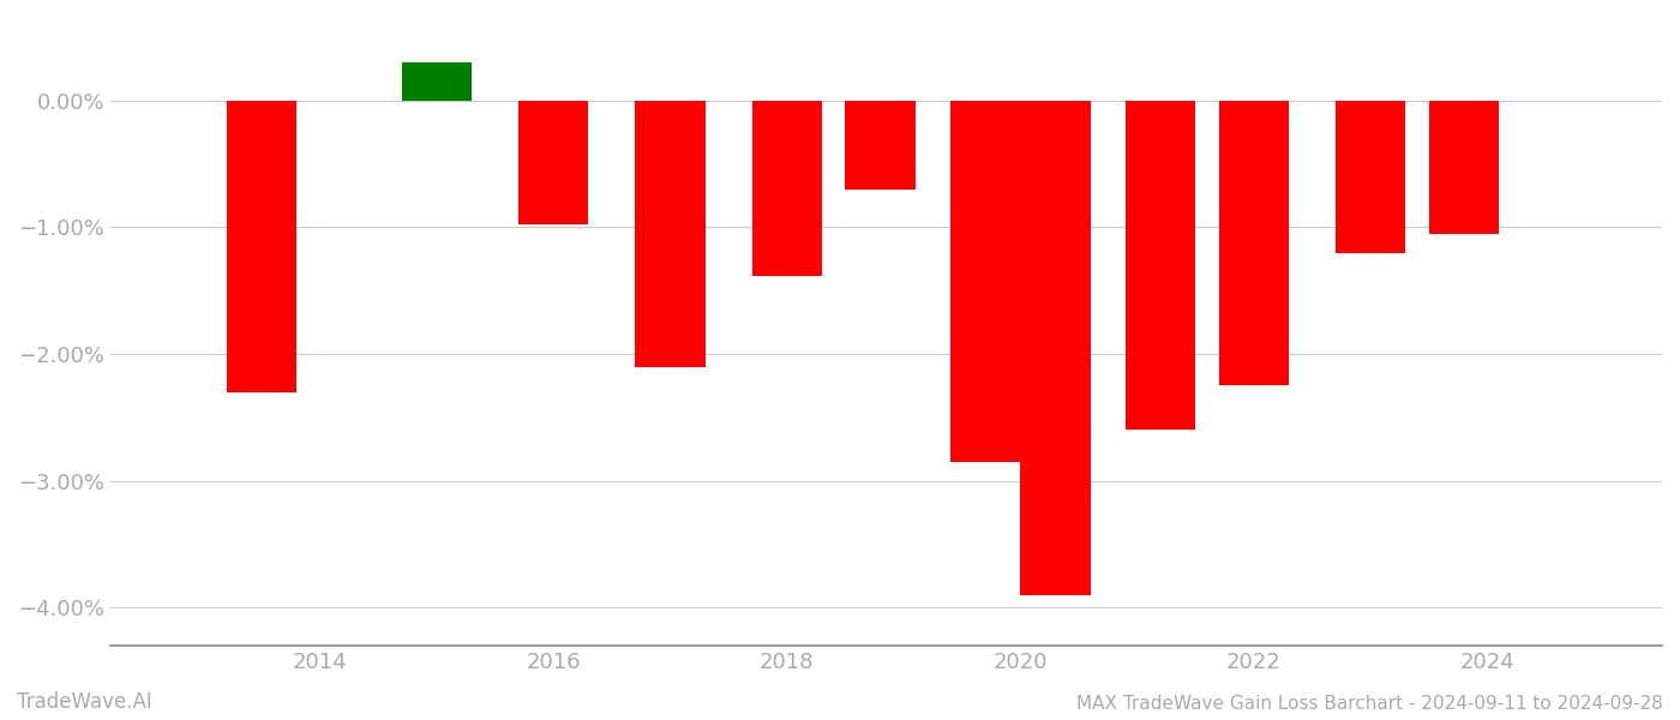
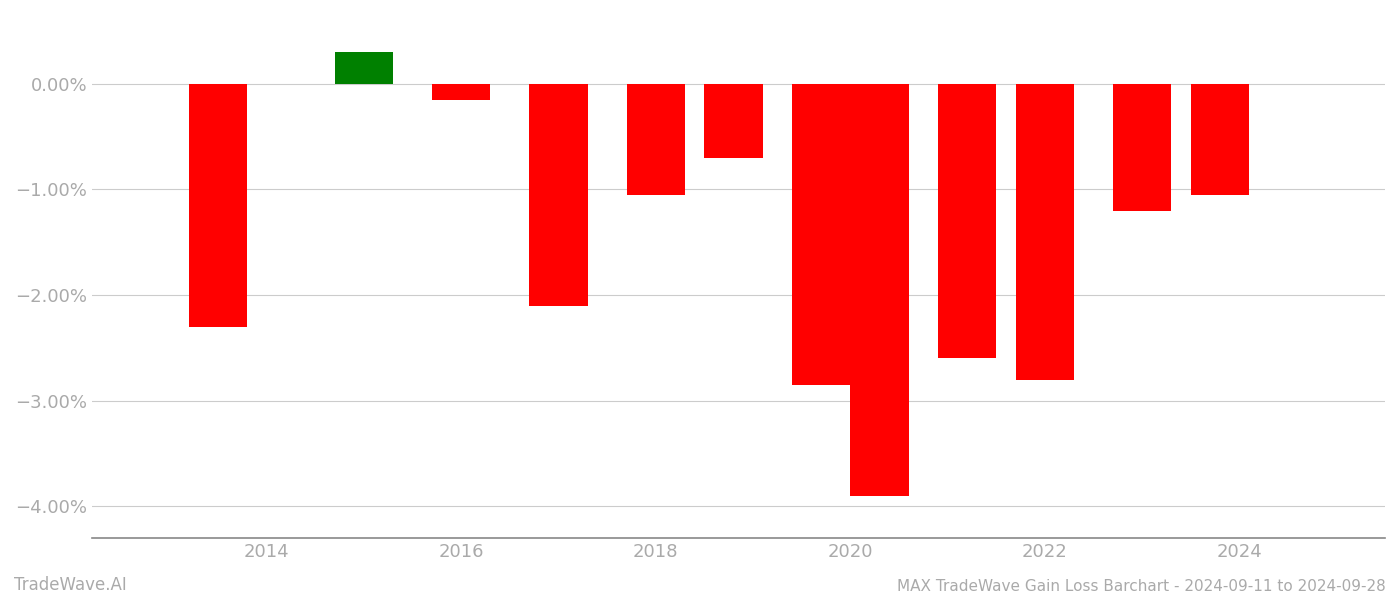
2016: -0.98% -> -0.15%
2018: -1.38% -> -1.05%
2022: -2.25% -> -2.80%
